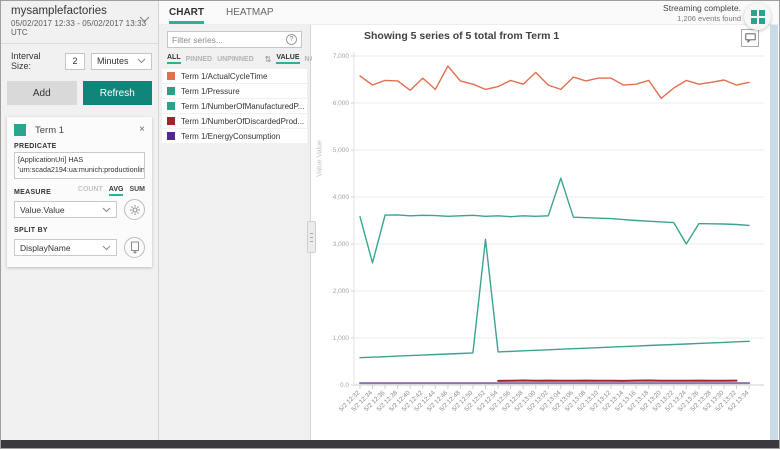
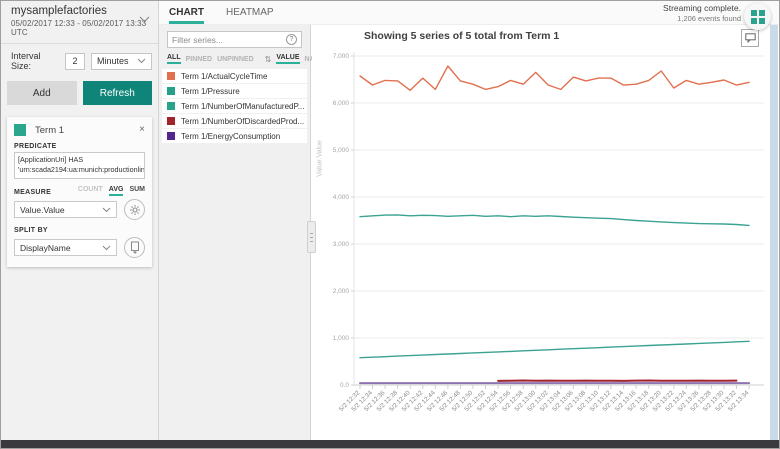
Term 1/Pressure/5/2 12:34: 2600 -> 3600
Term 1/NumberOfManufacturedP.../5/2 12:52: 3100 -> 700
Term 1/Pressure/5/2 13:04: 4400 -> 3600
Term 1/ActualCycleTime/5/2 13:20: 6100 -> 6700
Term 1/Pressure/5/2 13:24: 3000 -> 3400
